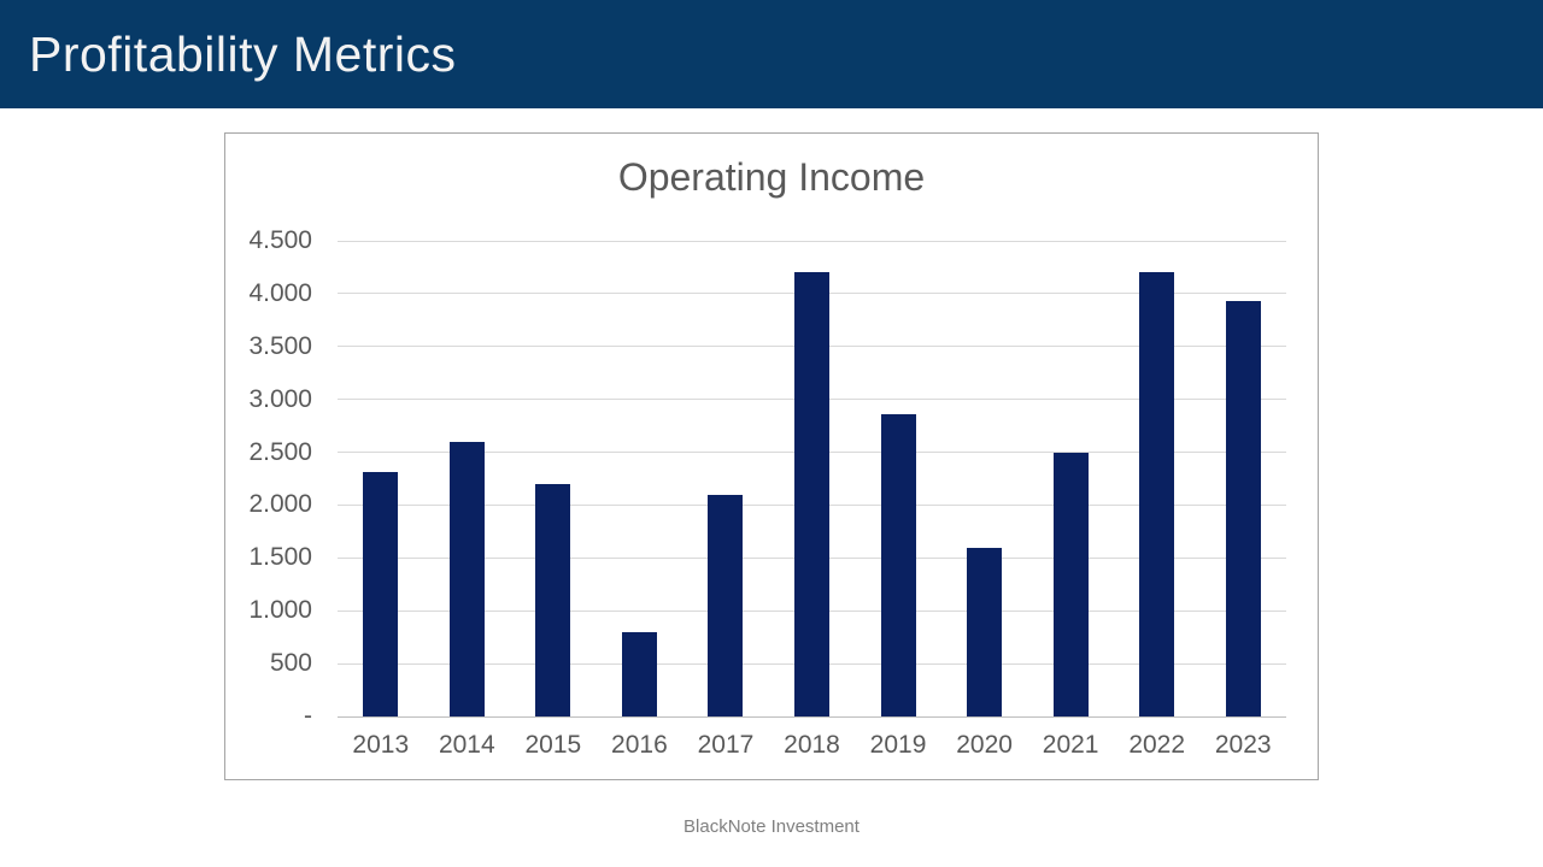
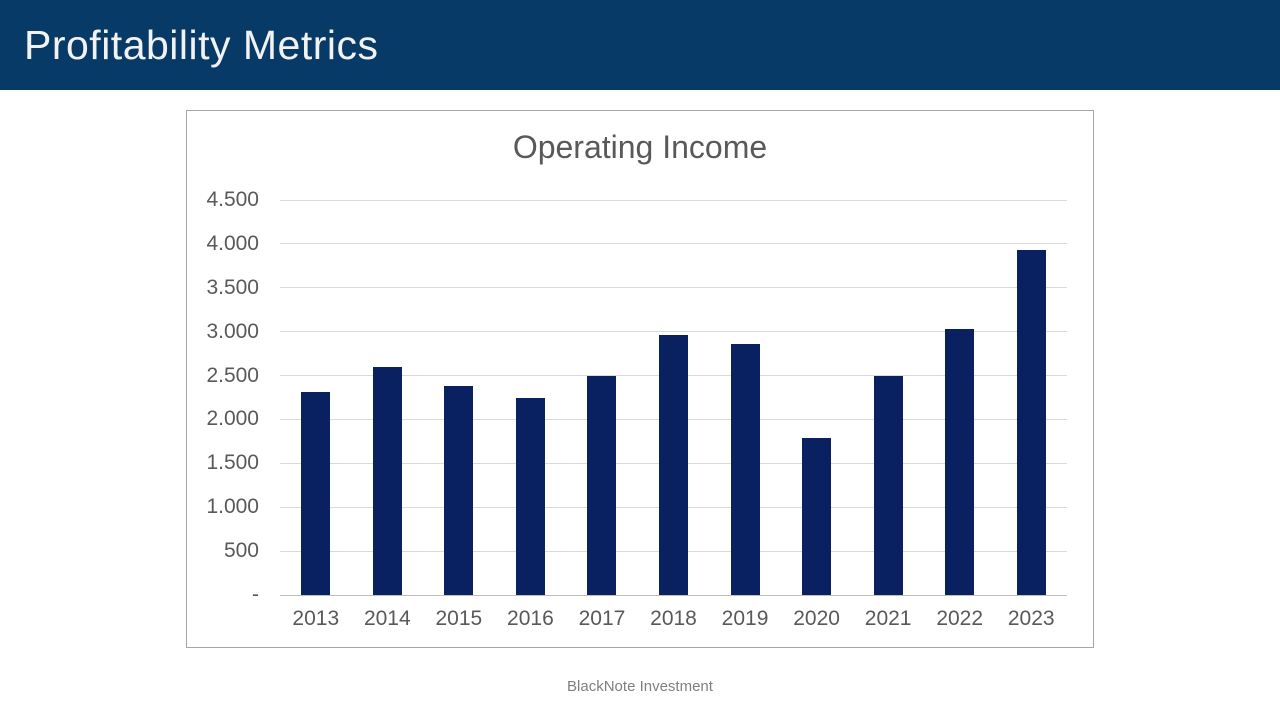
2015: 2200 -> 2400
2016: 800 -> 2200
2017: 2100 -> 2500
2018: 4200 -> 3000
2020: 1600 -> 1800
2022: 4200 -> 3000
